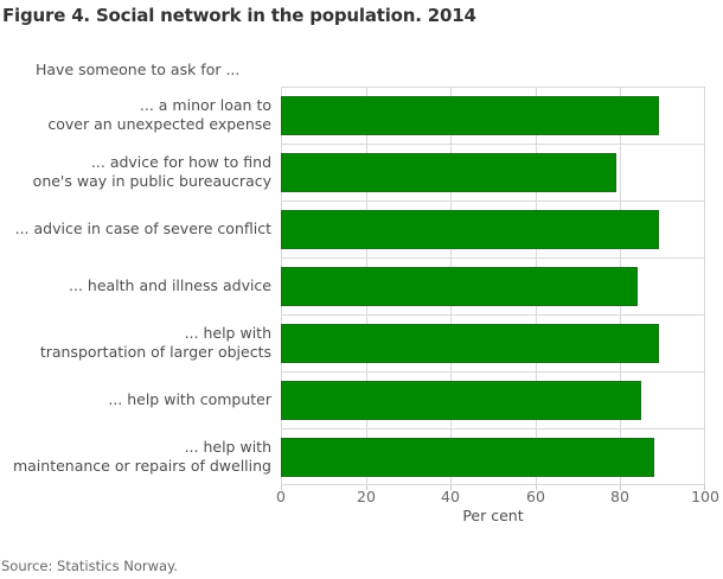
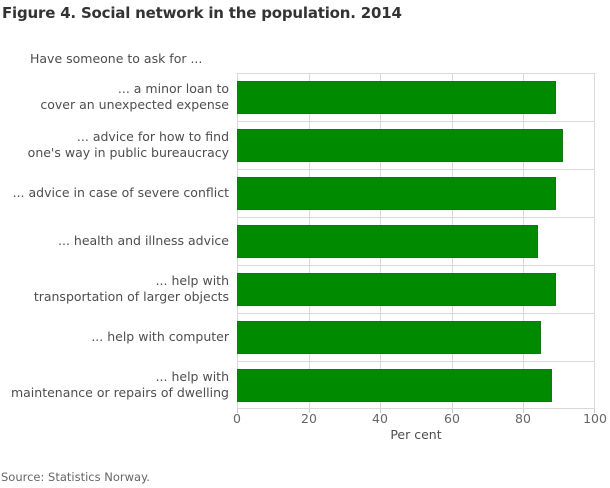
... advice for how to find one's way in public bureaucracy: 79 -> 91
